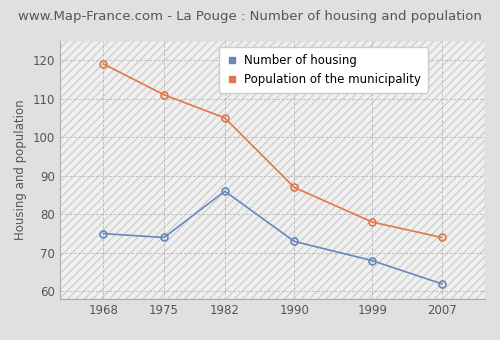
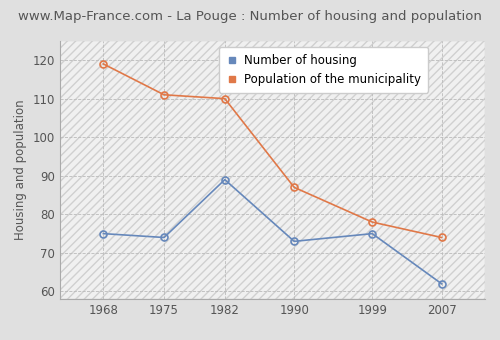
Number of housing/1982: 86 -> 89
Population of the municipality/1982: 105 -> 110
Number of housing/1999: 68 -> 75
